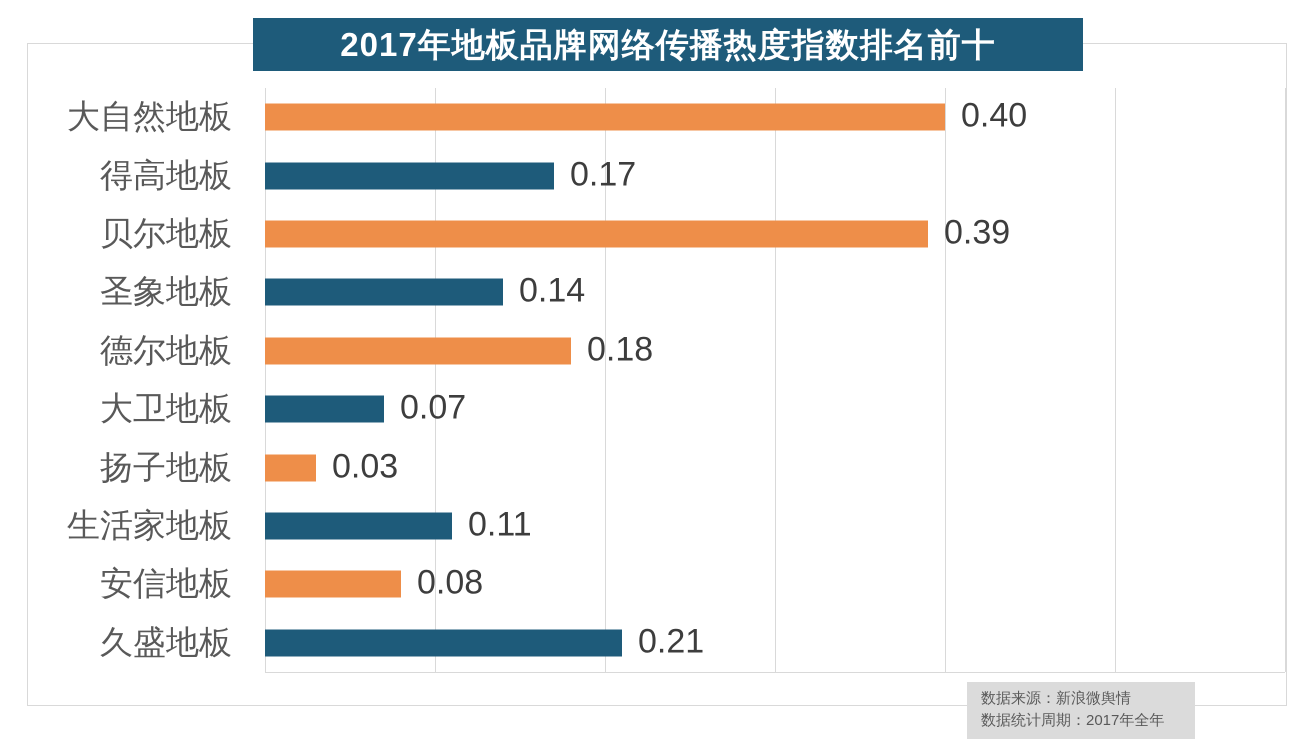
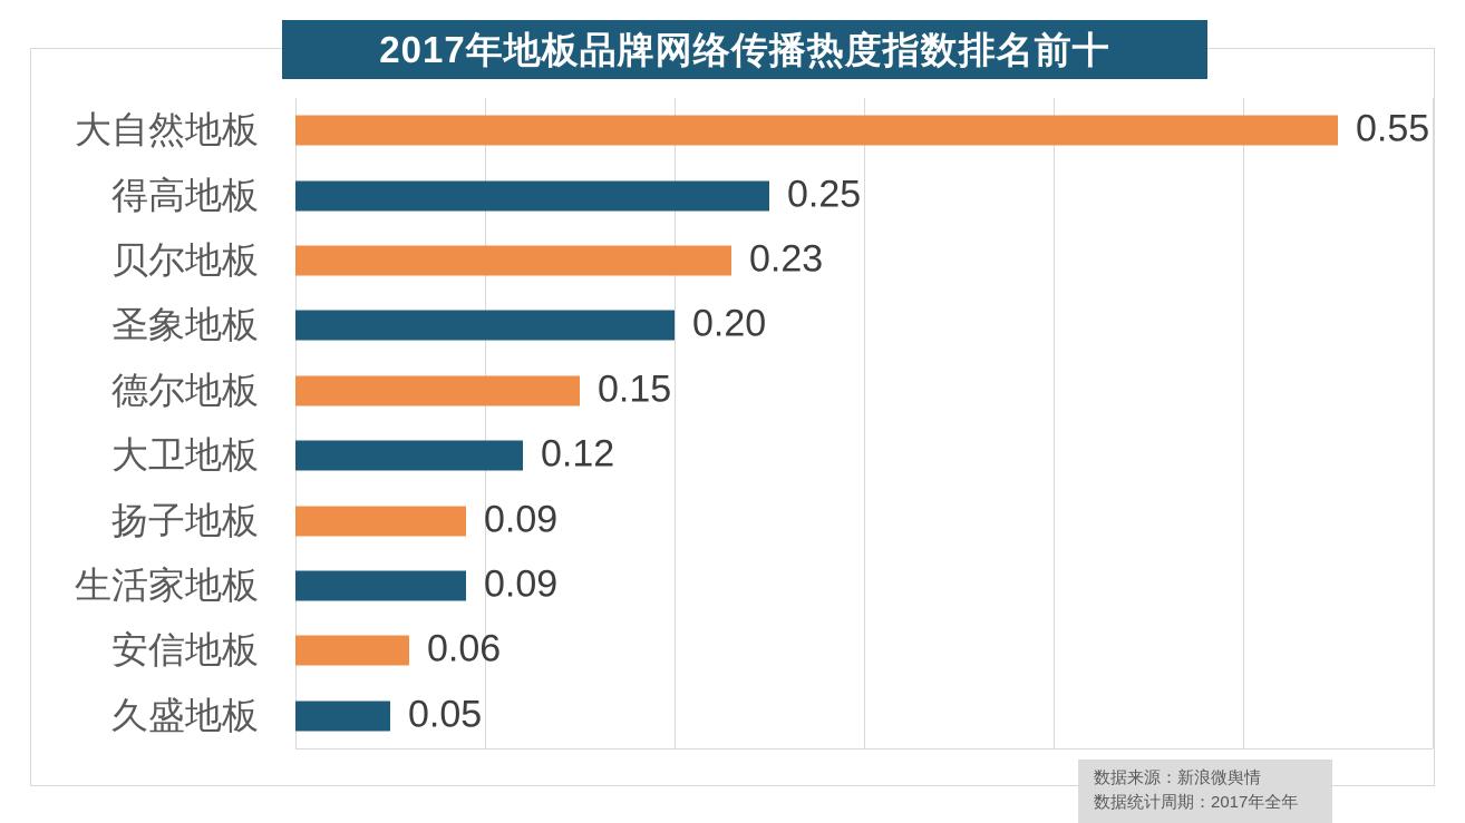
大自然地板: 0.40 -> 0.55
得高地板: 0.17 -> 0.25
贝尔地板: 0.39 -> 0.23
圣象地板: 0.14 -> 0.20
德尔地板: 0.18 -> 0.15
大卫地板: 0.07 -> 0.12
扬子地板: 0.03 -> 0.09
生活家地板: 0.11 -> 0.09
安信地板: 0.08 -> 0.06
久盛地板: 0.21 -> 0.05
